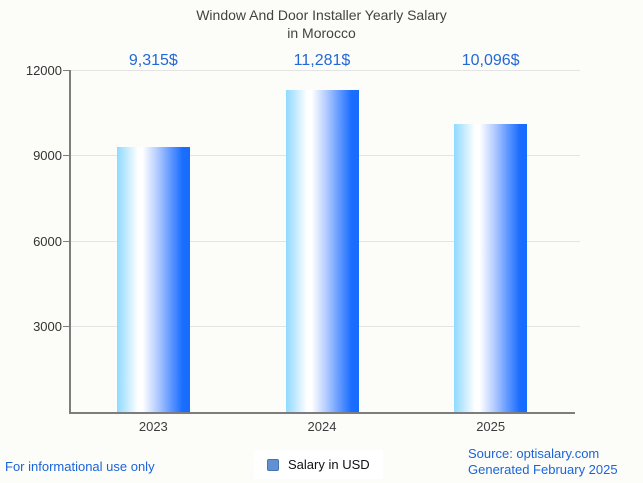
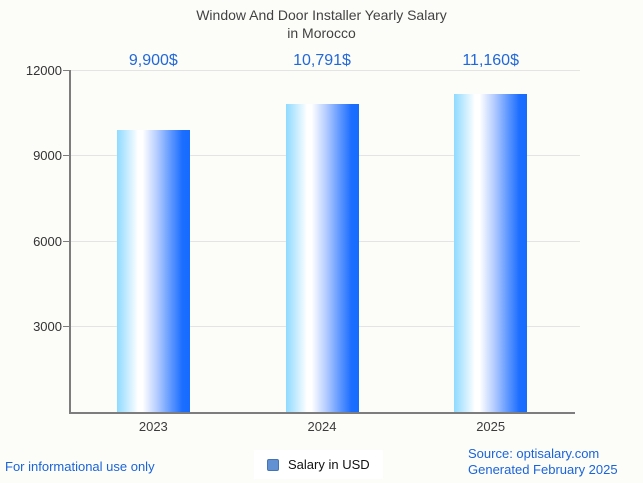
2023: 9,315 -> 9,900
2024: 11,281 -> 10,791
2025: 10,096 -> 11,160
